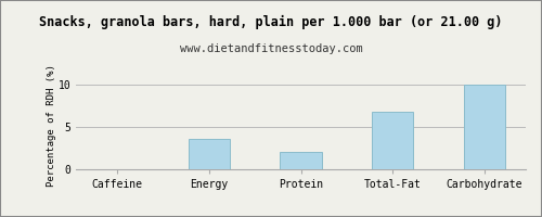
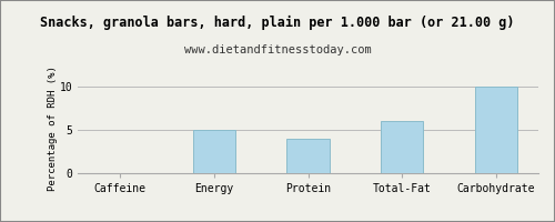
Energy: 3.6 -> 5.0
Protein: 2.0 -> 3.9
Total-Fat: 6.8 -> 6.0
